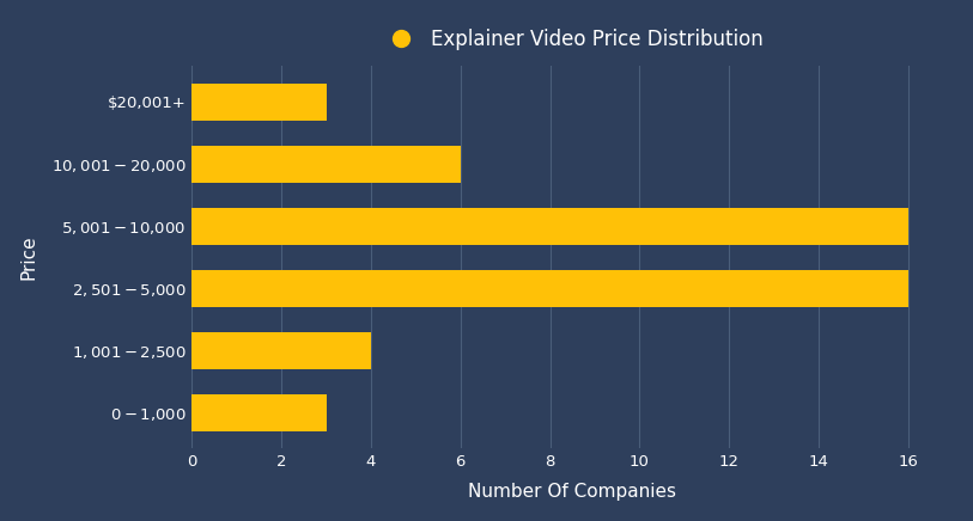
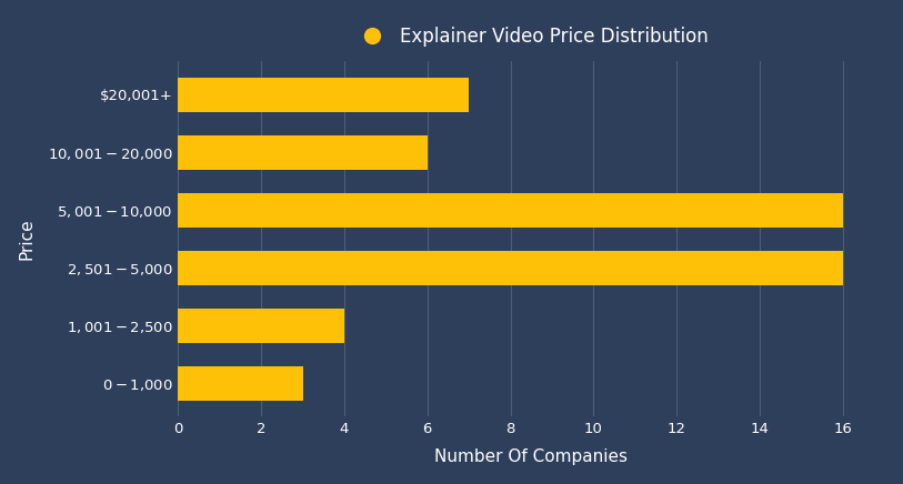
$20,001+: 3 -> 7
